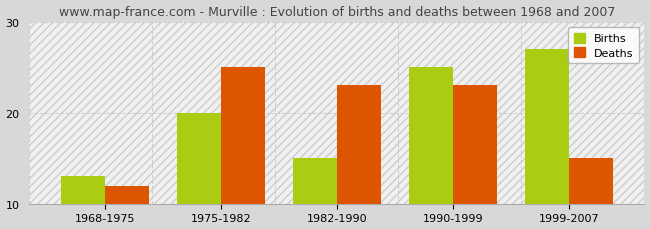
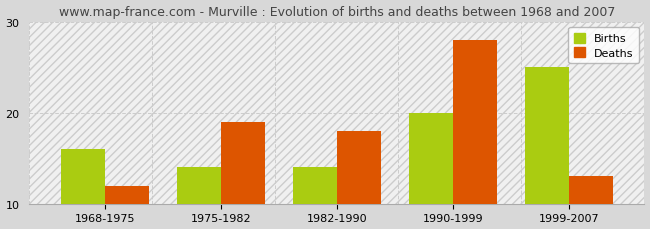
Births/1968-1975: 13 -> 16
Births/1975-1982: 20 -> 14
Deaths/1975-1982: 25 -> 19
Births/1982-1990: 15 -> 14
Deaths/1982-1990: 23 -> 18
Births/1990-1999: 25 -> 20
Deaths/1990-1999: 23 -> 28
Births/1999-2007: 27 -> 25
Deaths/1999-2007: 15 -> 13
